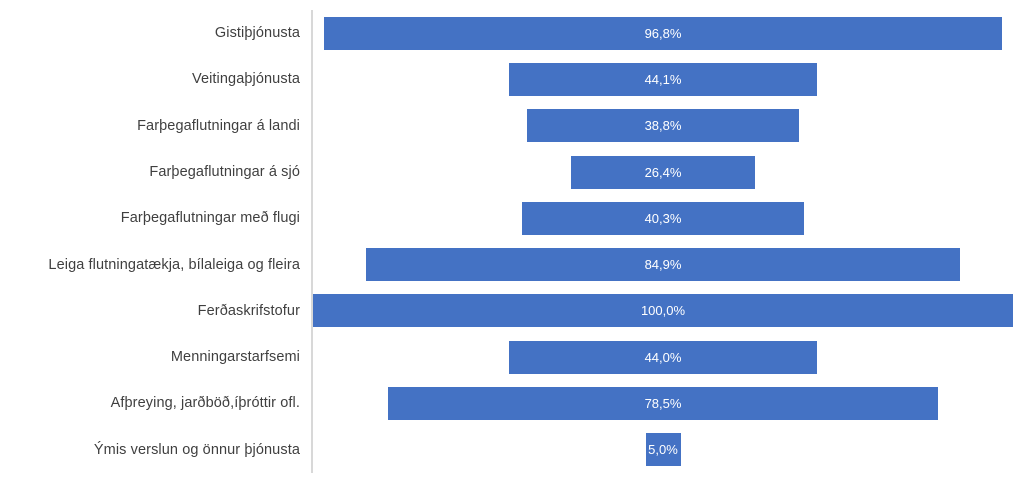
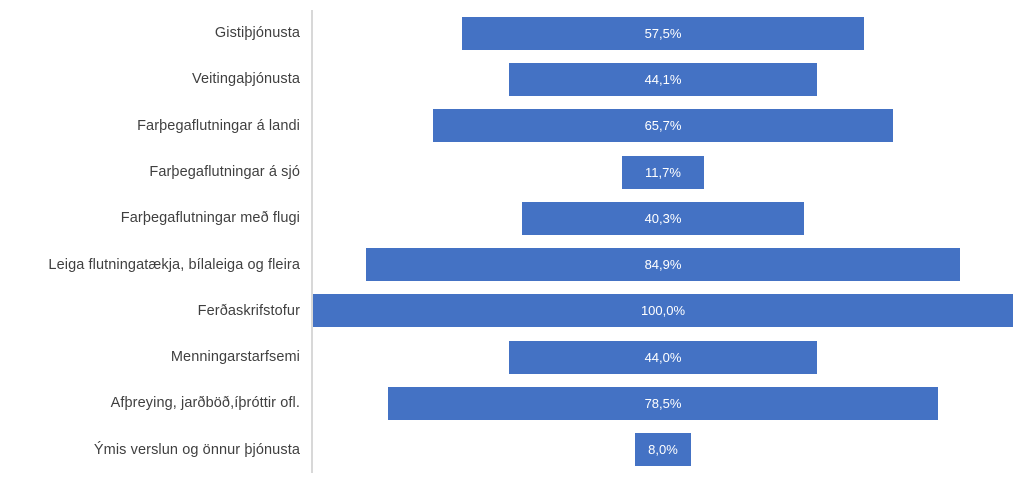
Gistiþjónusta: 96,8% -> 57,5%
Farþegaflutningar á landi: 38,8% -> 65,7%
Farþegaflutningar á sjó: 26,4% -> 11,7%
Ýmis verslun og önnur þjónusta: 5,0% -> 8,0%
